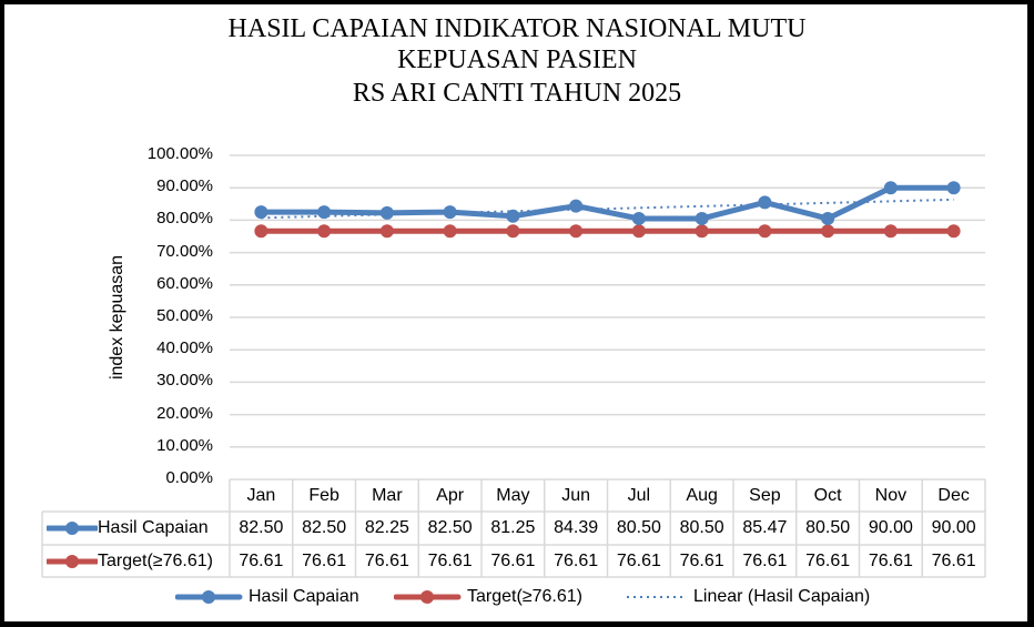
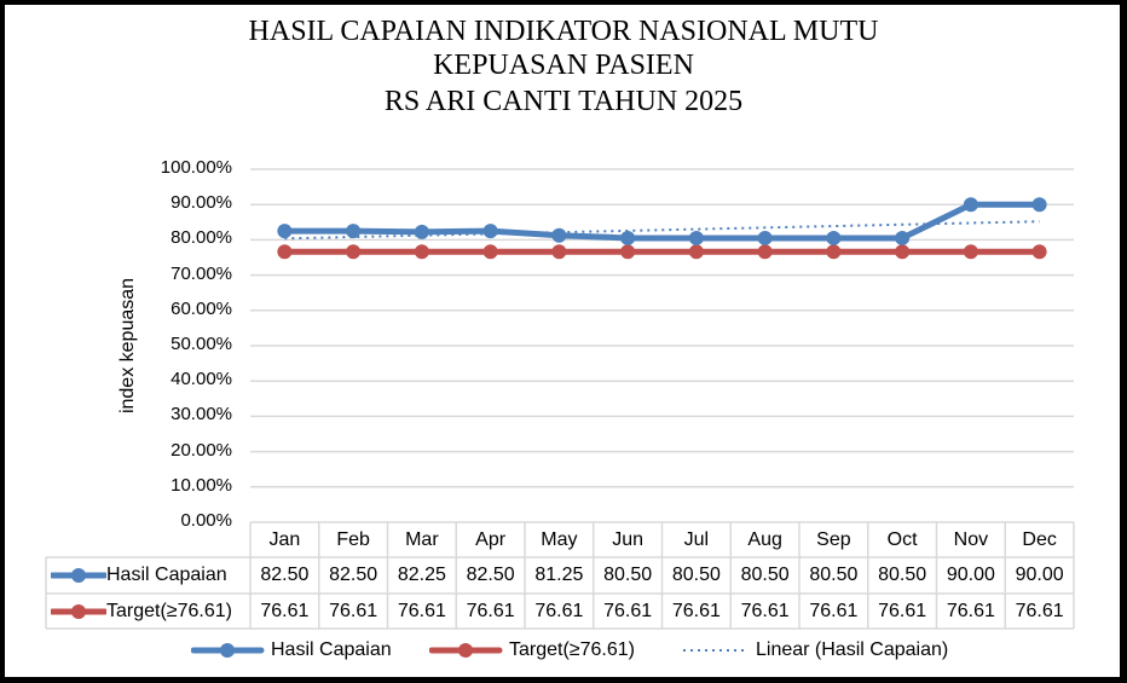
Hasil Capaian/Jun: 84.39 -> 80.50
Hasil Capaian/Sep: 85.47 -> 80.50
